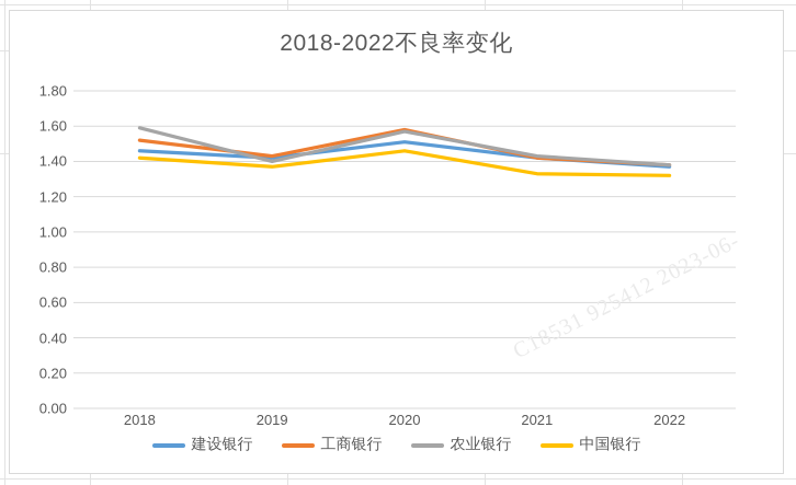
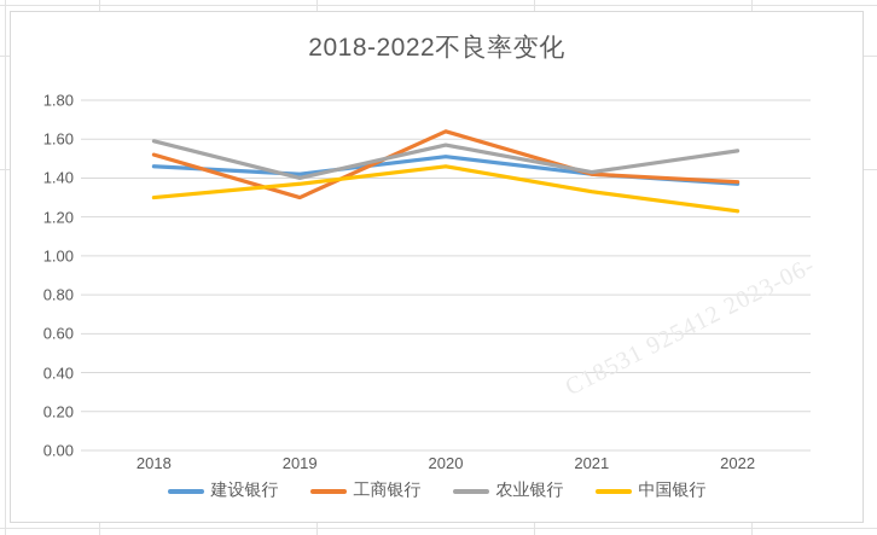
中国银行/2018: 1.42 -> 1.30
工商银行/2019: 1.43 -> 1.30
工商银行/2020: 1.58 -> 1.64
农业银行/2022: 1.38 -> 1.54
中国银行/2022: 1.32 -> 1.23
